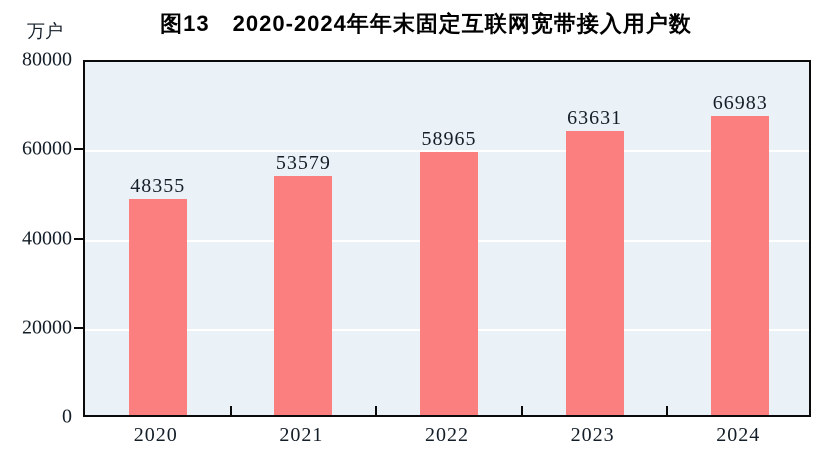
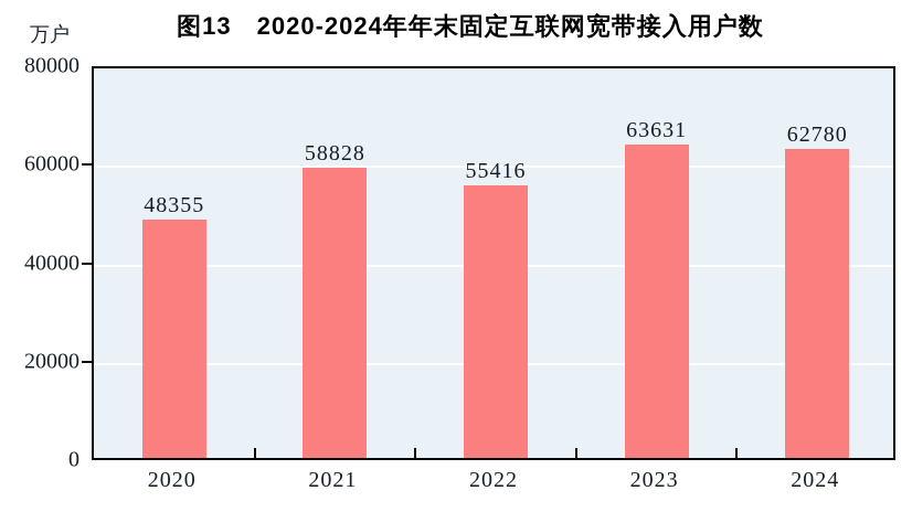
2021: 53579 -> 58828
2022: 58965 -> 55416
2024: 66983 -> 62780
